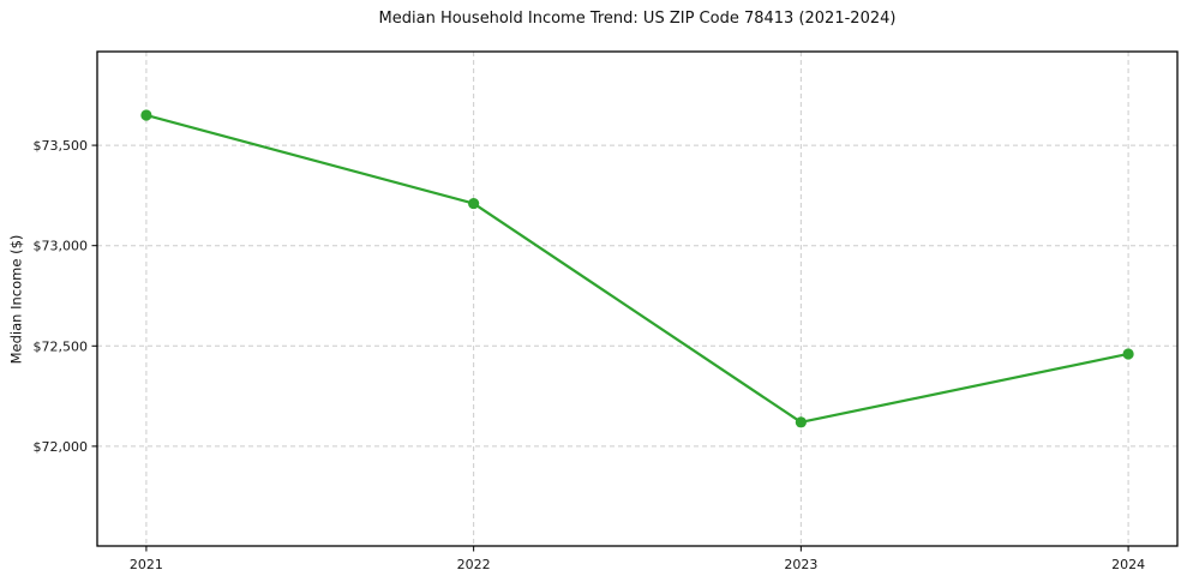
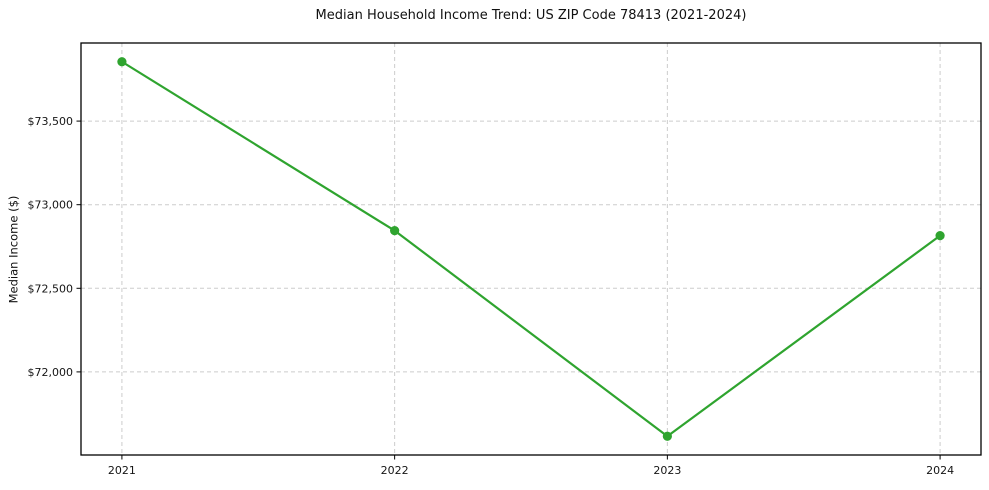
2021: $73650 -> $73860
2022: $73210 -> $72840
2023: $72120 -> $71620
2024: $72460 -> $72820
